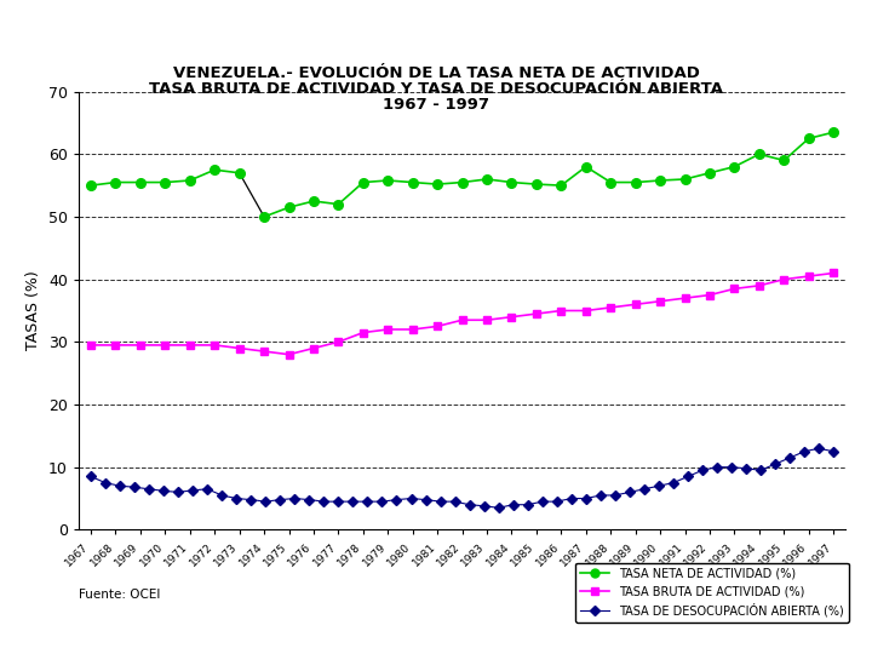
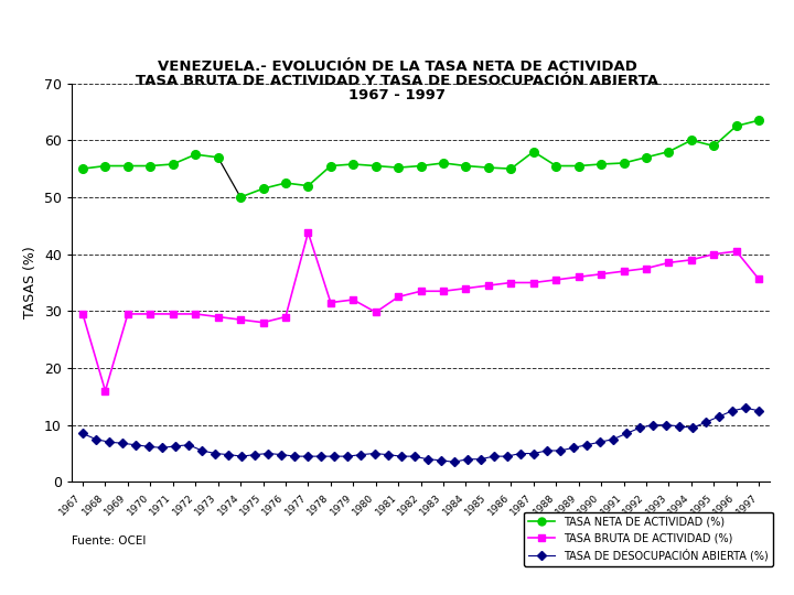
TASA BRUTA DE ACTIVIDAD (%)/1968: 29.5 -> 16.0
TASA BRUTA DE ACTIVIDAD (%)/1977: 30.0 -> 43.8
TASA BRUTA DE ACTIVIDAD (%)/1980: 32.0 -> 29.8
TASA BRUTA DE ACTIVIDAD (%)/1997: 41.0 -> 35.6
